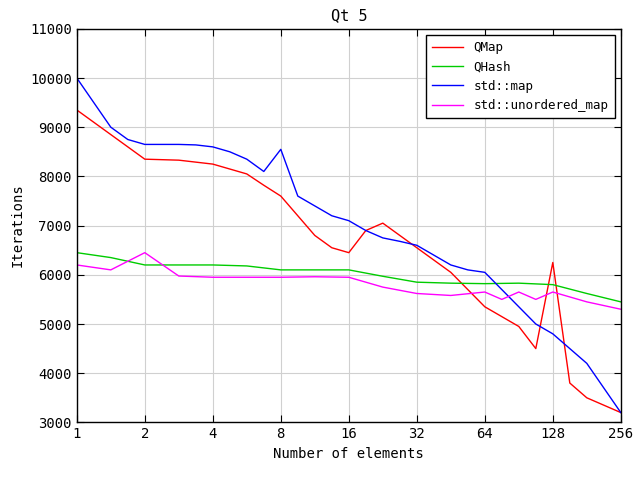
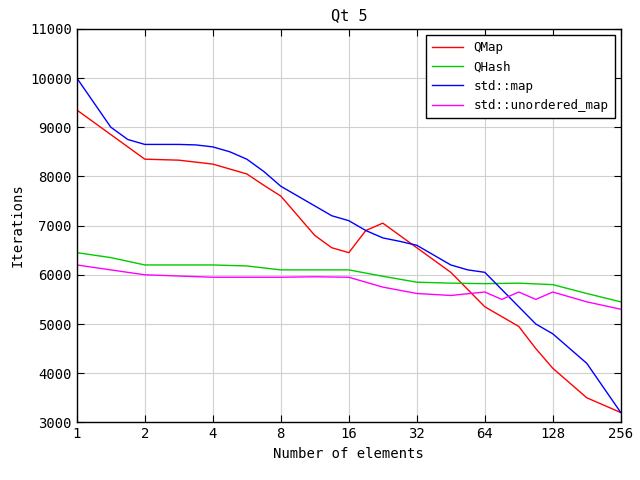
std::unordered_map/2: 6450 -> 6000
std::map/8: 8550 -> 7800
QMap/128: 6250 -> 4100
